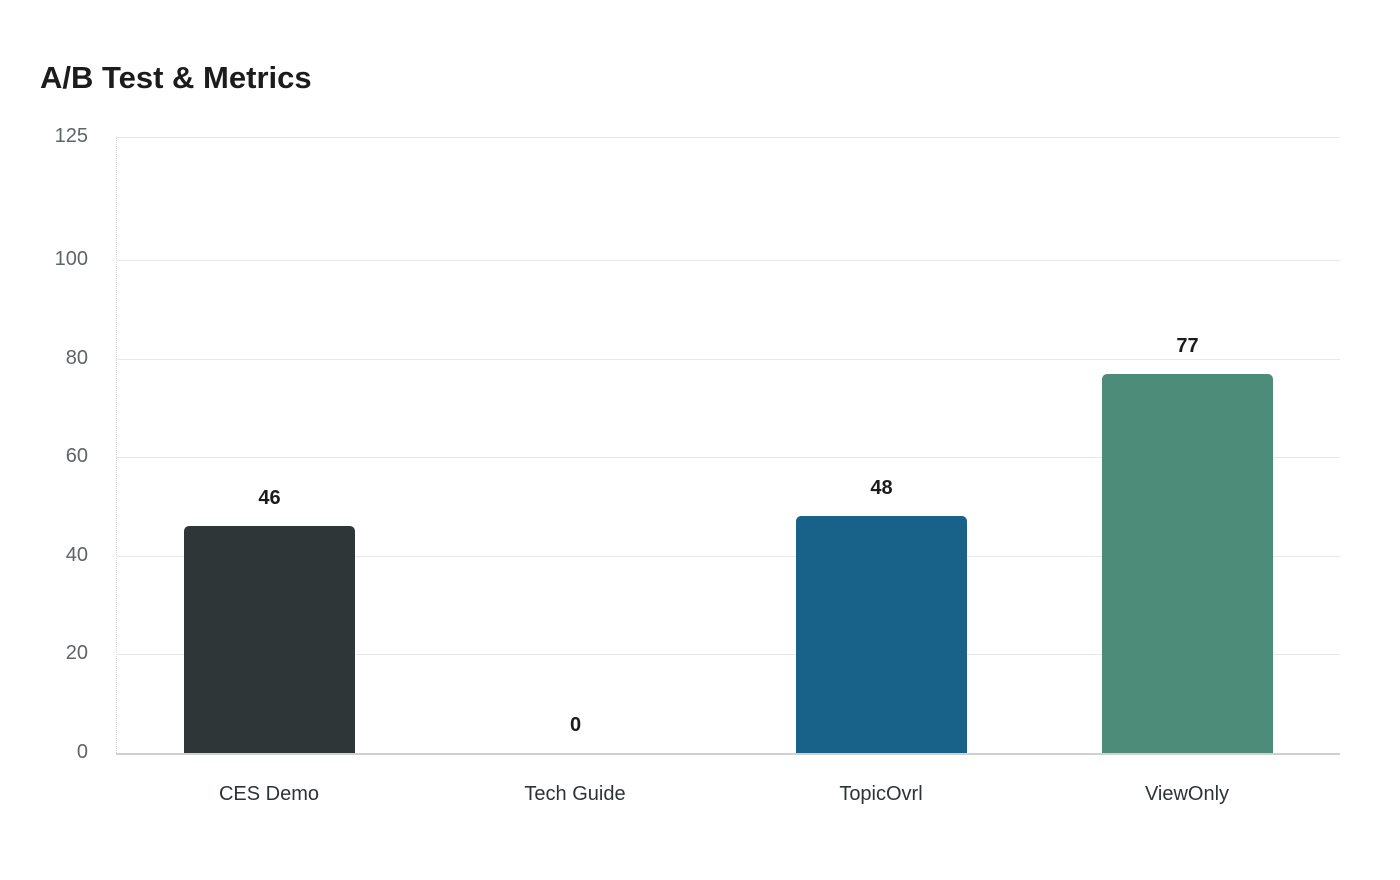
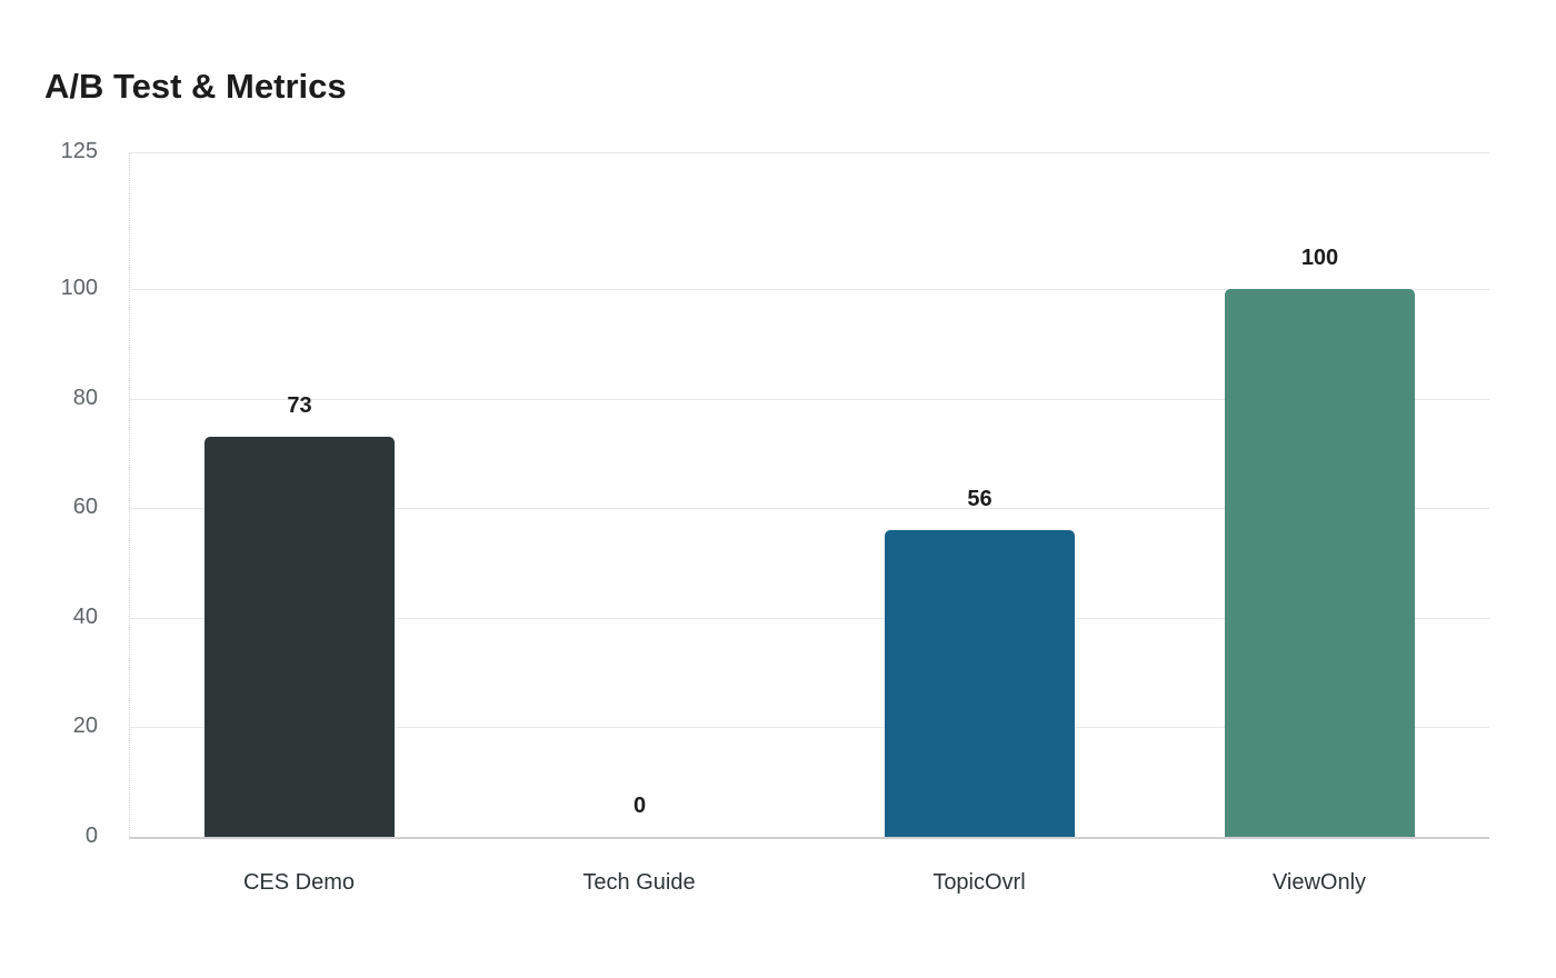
CES Demo: 46 -> 73
TopicOvrl: 48 -> 56
ViewOnly: 77 -> 100
